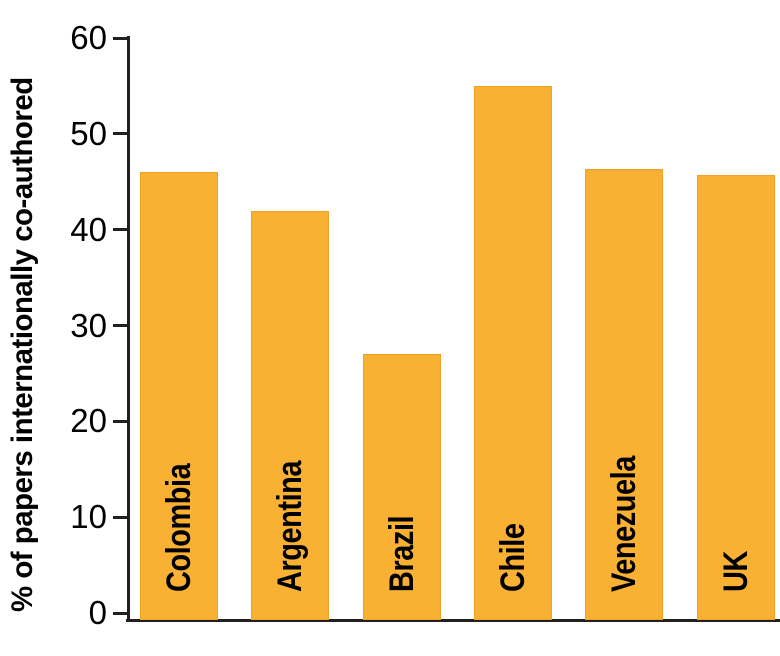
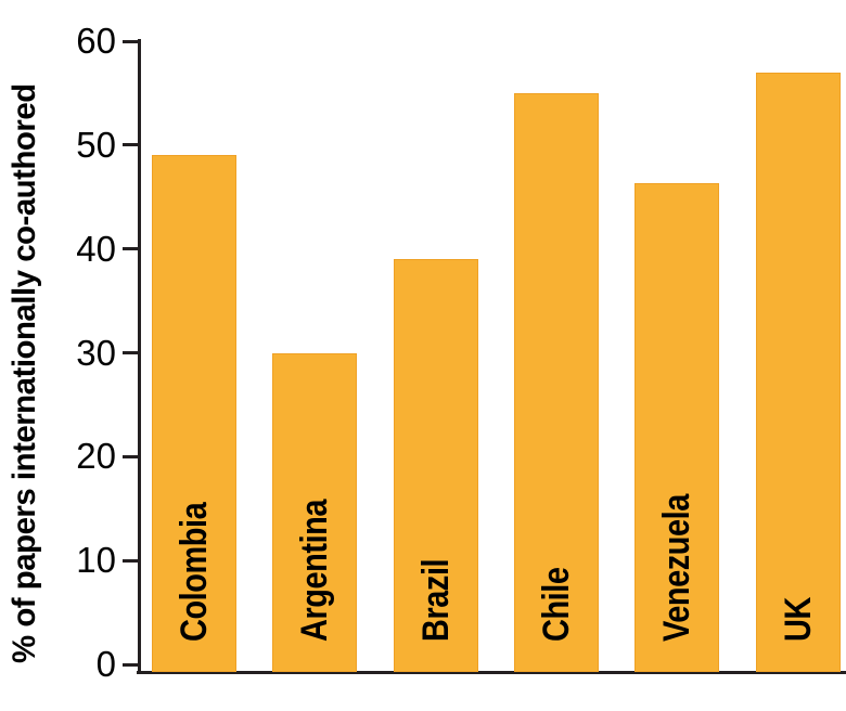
Colombia: 46 -> 49
Argentina: 42 -> 30
Brazil: 27 -> 39
UK: 46 -> 57
